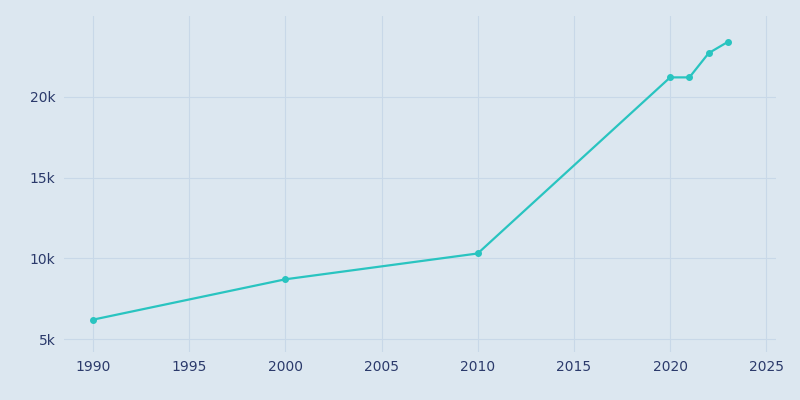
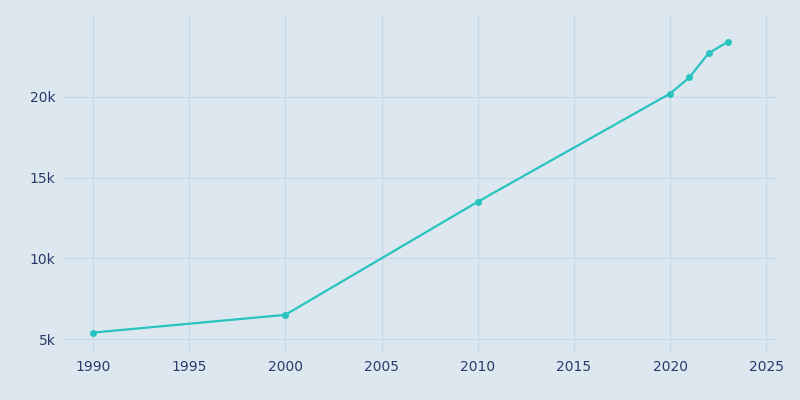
1990: 6.2k -> 5.4k
2000: 8.7k -> 6.5k
2010: 10.3k -> 13.5k
2020: 21.2k -> 20.2k
